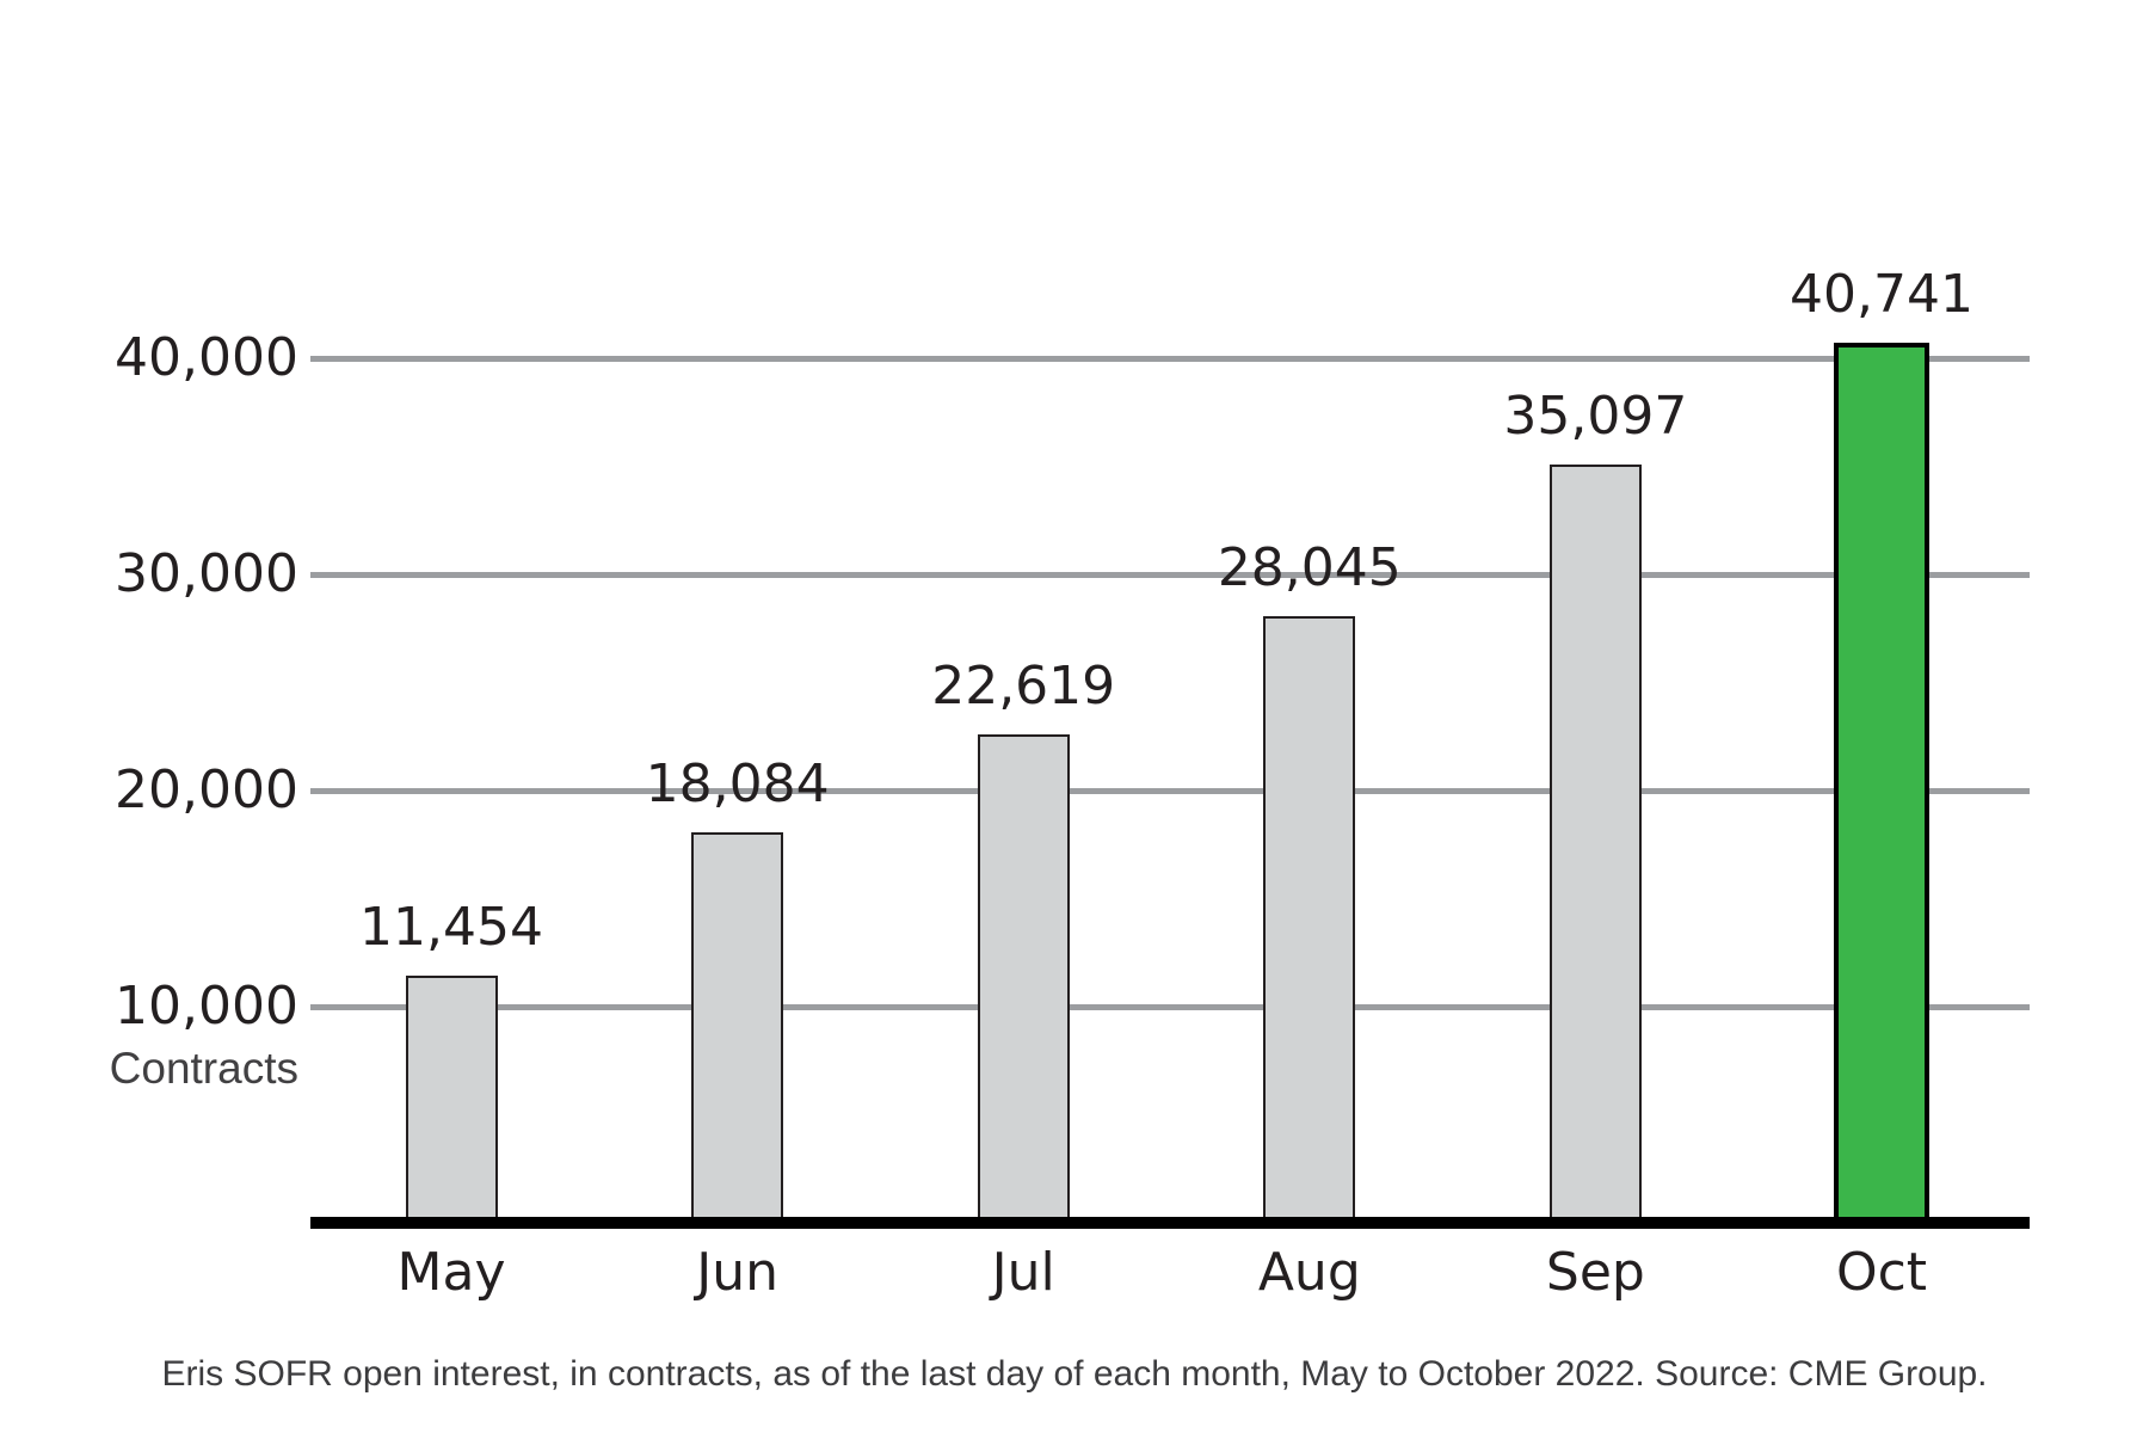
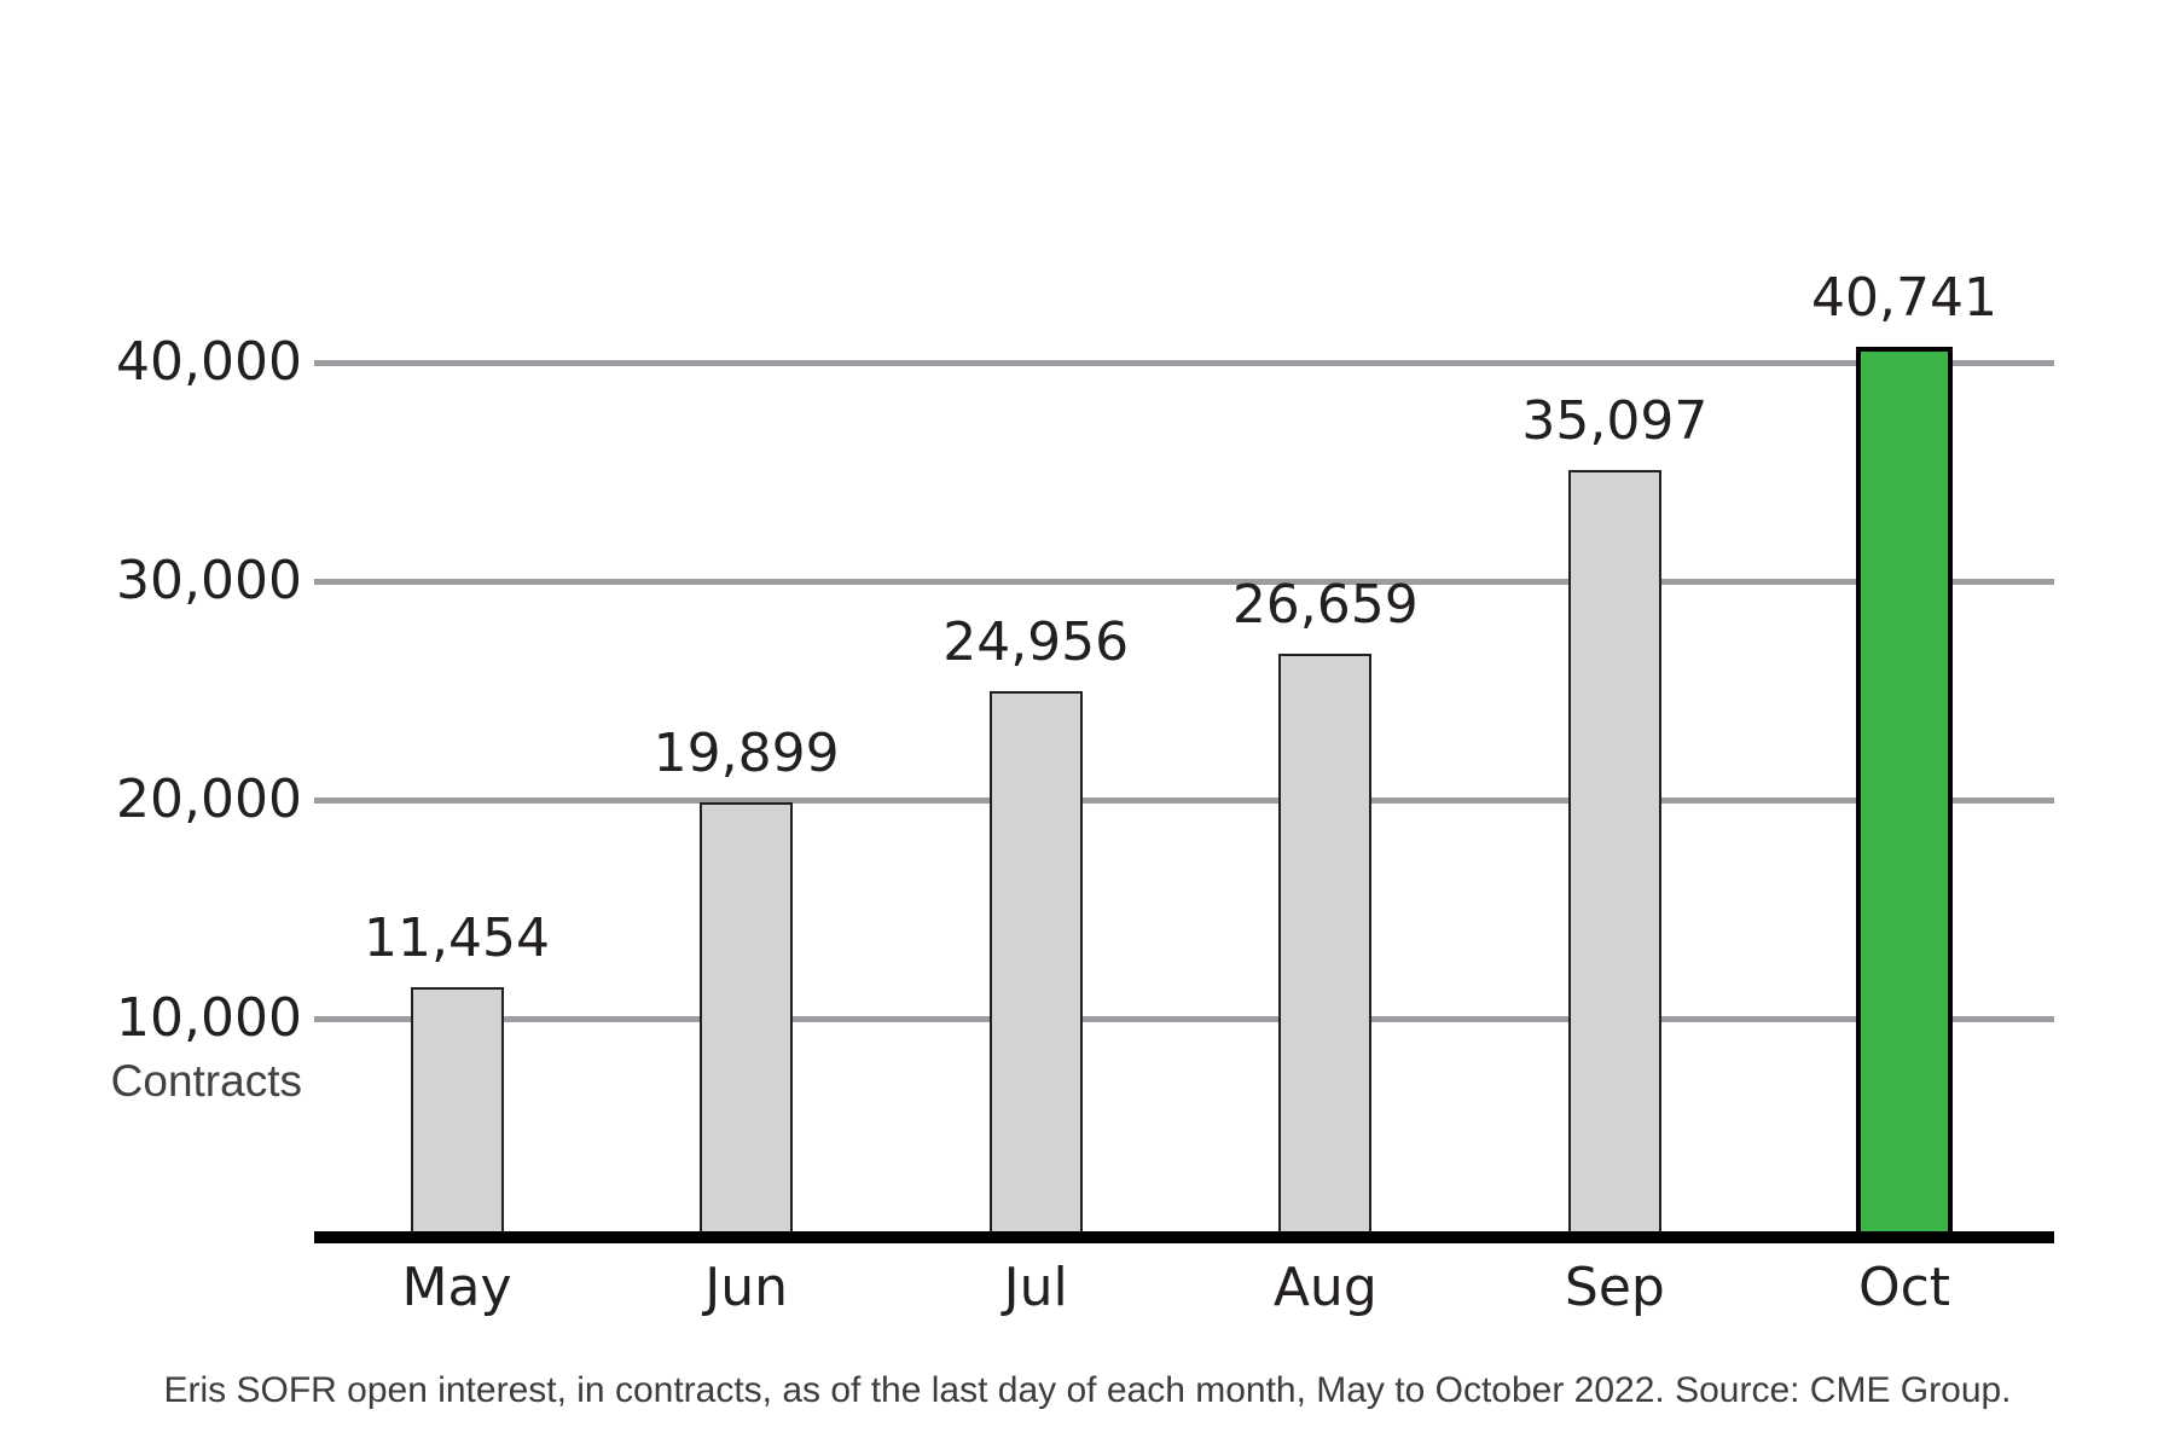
Jun: 18,084 -> 19,899
Jul: 22,619 -> 24,956
Aug: 28,045 -> 26,659
